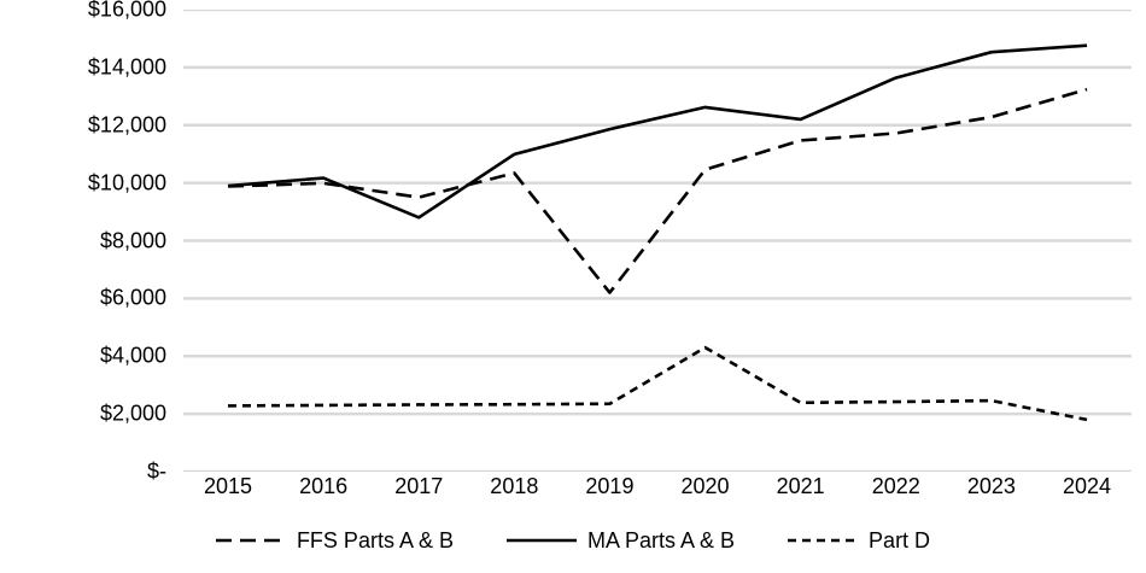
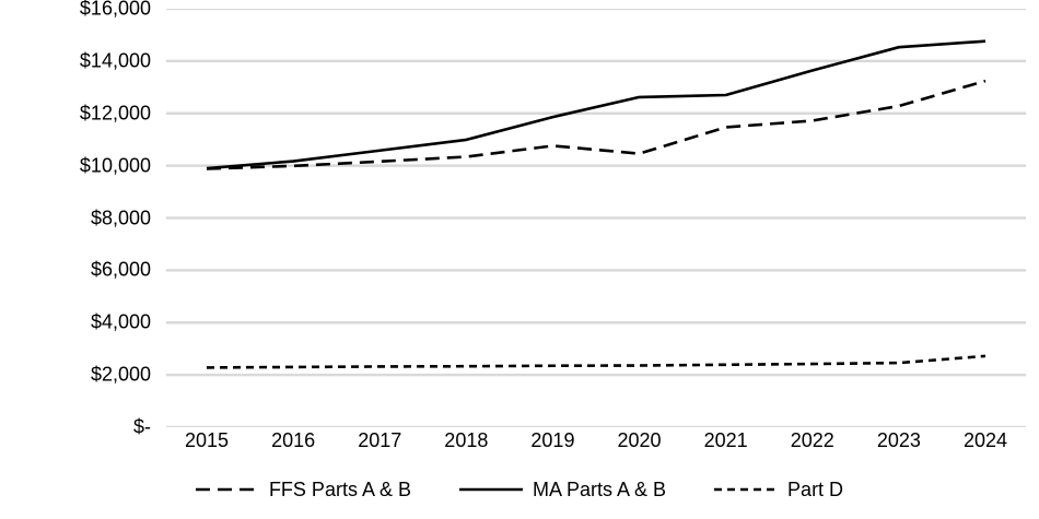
FFS Parts A & B/2017: $9500 -> $10200
MA Parts A & B/2017: $8800 -> $10600
FFS Parts A & B/2019: $6200 -> $10800
Part D/2020: $4300 -> $2400
MA Parts A & B/2021: $12200 -> $12700
Part D/2024: $1800 -> $2700
